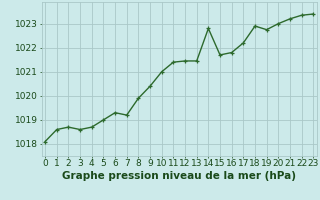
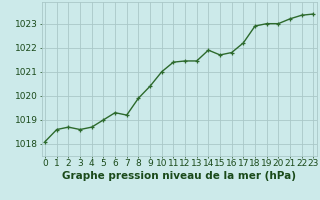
14: 1022.80 -> 1021.90
19: 1022.75 -> 1023.00
